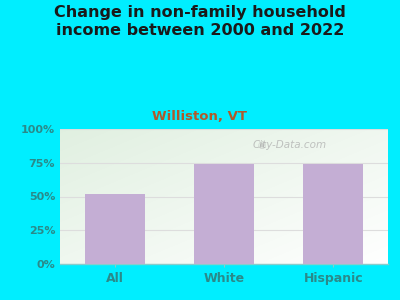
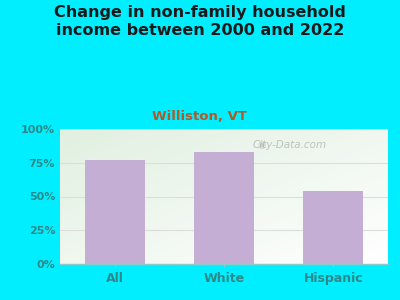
All: 52% -> 77%
White: 74% -> 83%
Hispanic: 74% -> 54%
